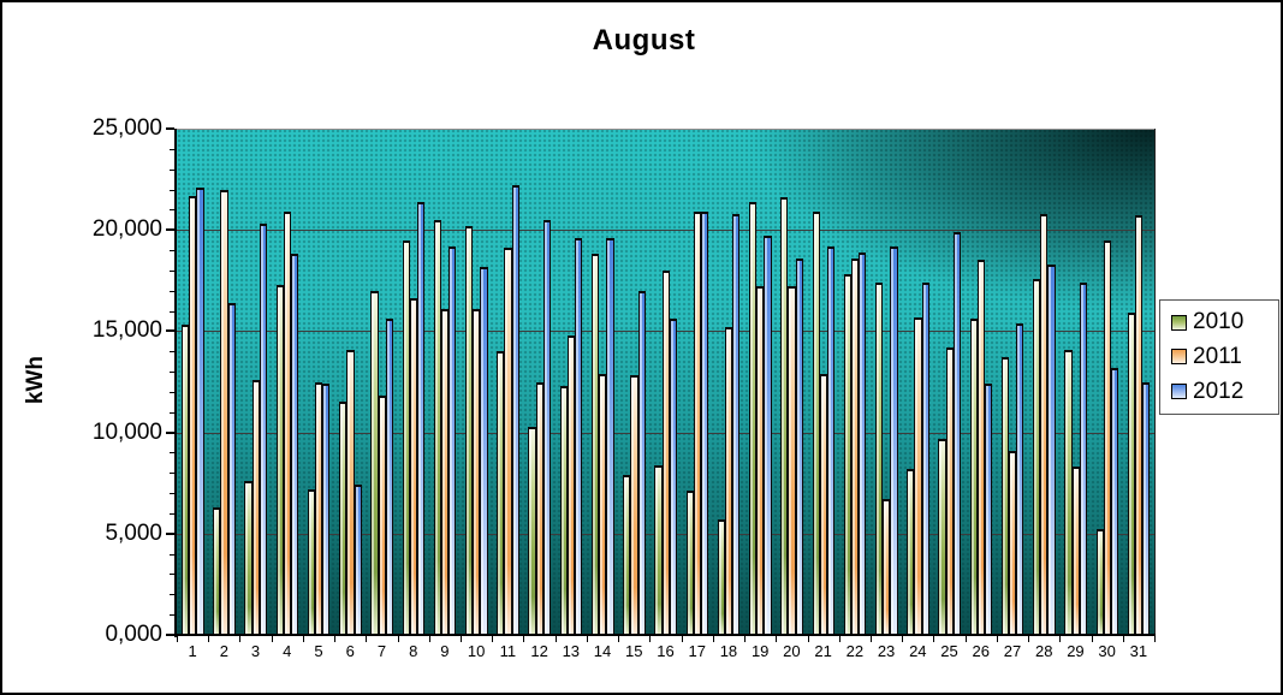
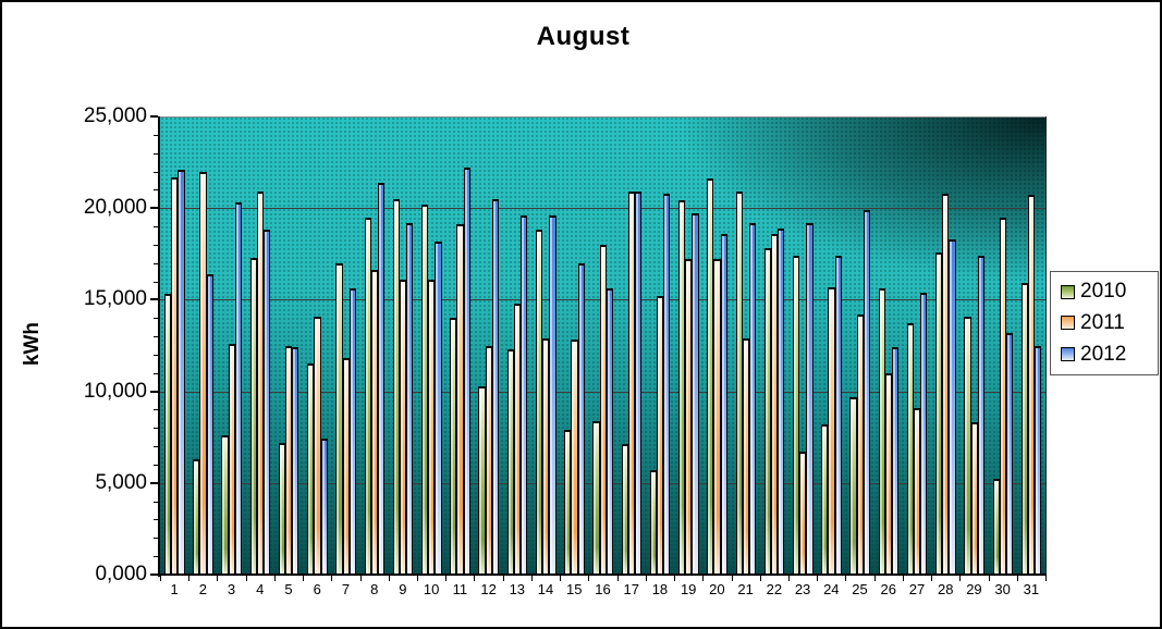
2010/19: 21400 -> 20400
2011/26: 18500 -> 11000
